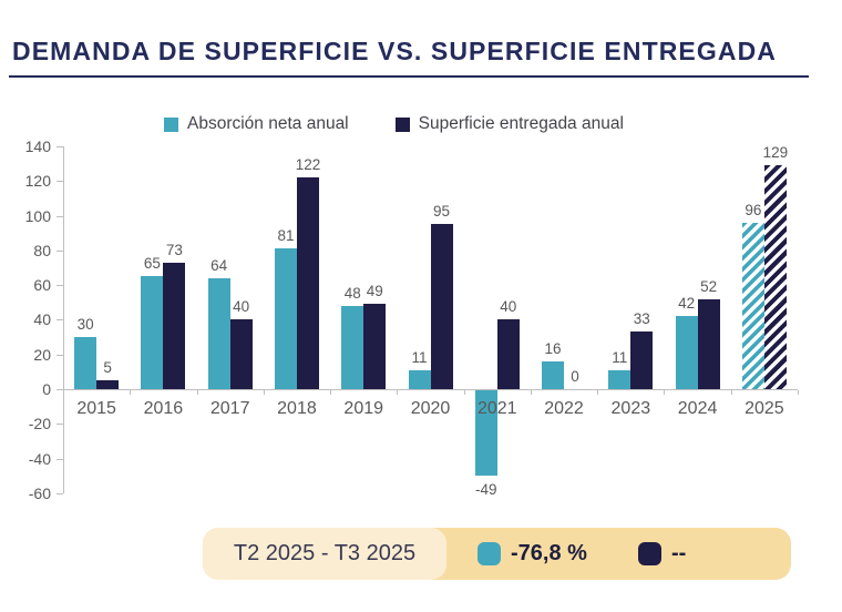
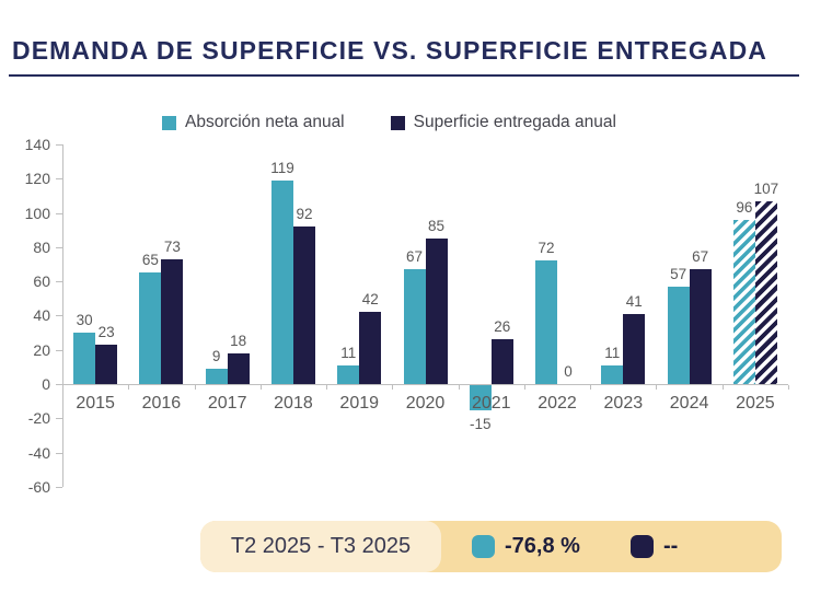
Superficie entregada anual/2015: 5 -> 23
Absorción neta anual/2017: 64 -> 9
Superficie entregada anual/2017: 40 -> 18
Absorción neta anual/2018: 81 -> 119
Superficie entregada anual/2018: 122 -> 92
Absorción neta anual/2019: 48 -> 11
Superficie entregada anual/2019: 49 -> 42
Absorción neta anual/2020: 11 -> 67
Superficie entregada anual/2020: 95 -> 85
Absorción neta anual/2021: -49 -> -15
Superficie entregada anual/2021: 40 -> 26
Absorción neta anual/2022: 16 -> 72
Superficie entregada anual/2023: 33 -> 41
Absorción neta anual/2024: 42 -> 57
Superficie entregada anual/2024: 52 -> 67
Superficie entregada anual/2025: 129 -> 107
